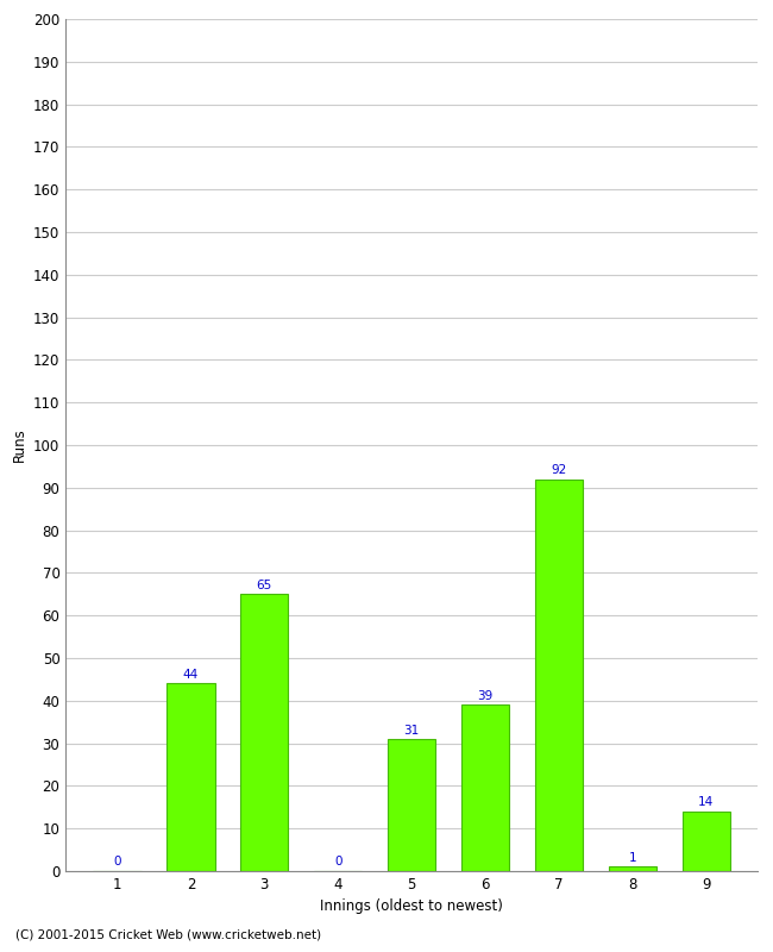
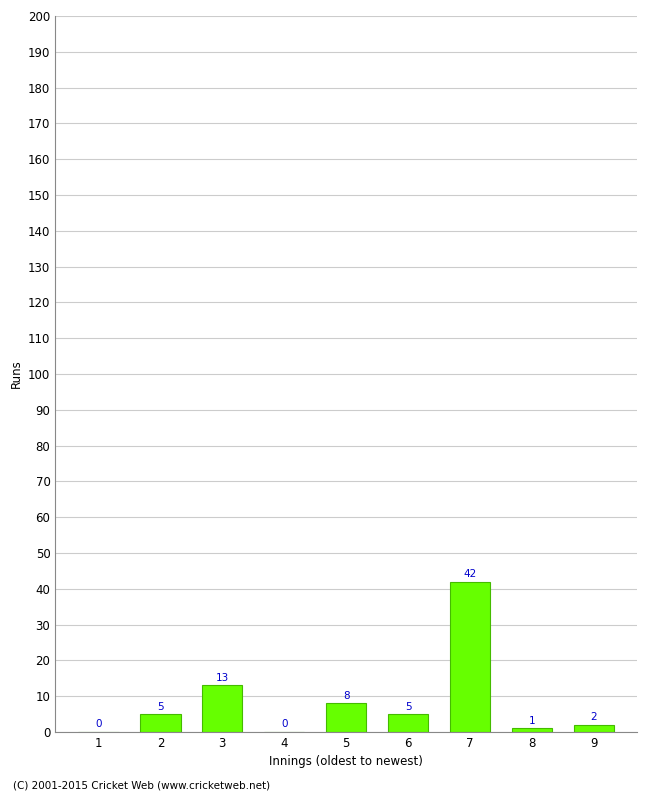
2: 44 -> 5
3: 65 -> 13
5: 31 -> 8
6: 39 -> 5
7: 92 -> 42
9: 14 -> 2
